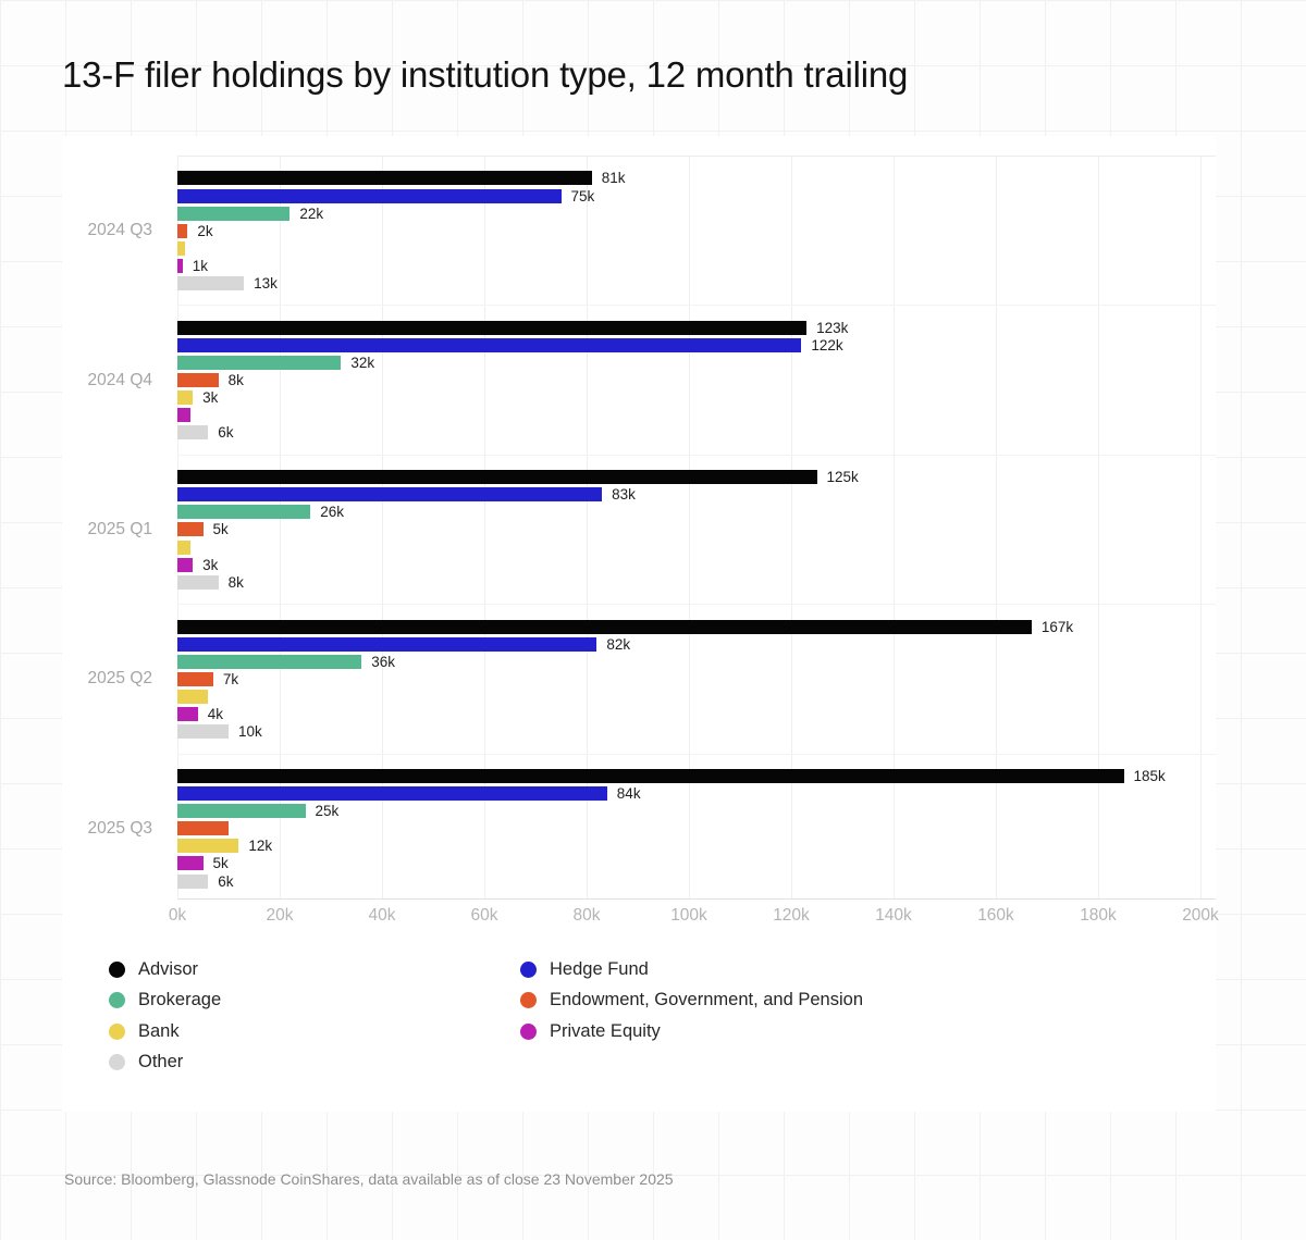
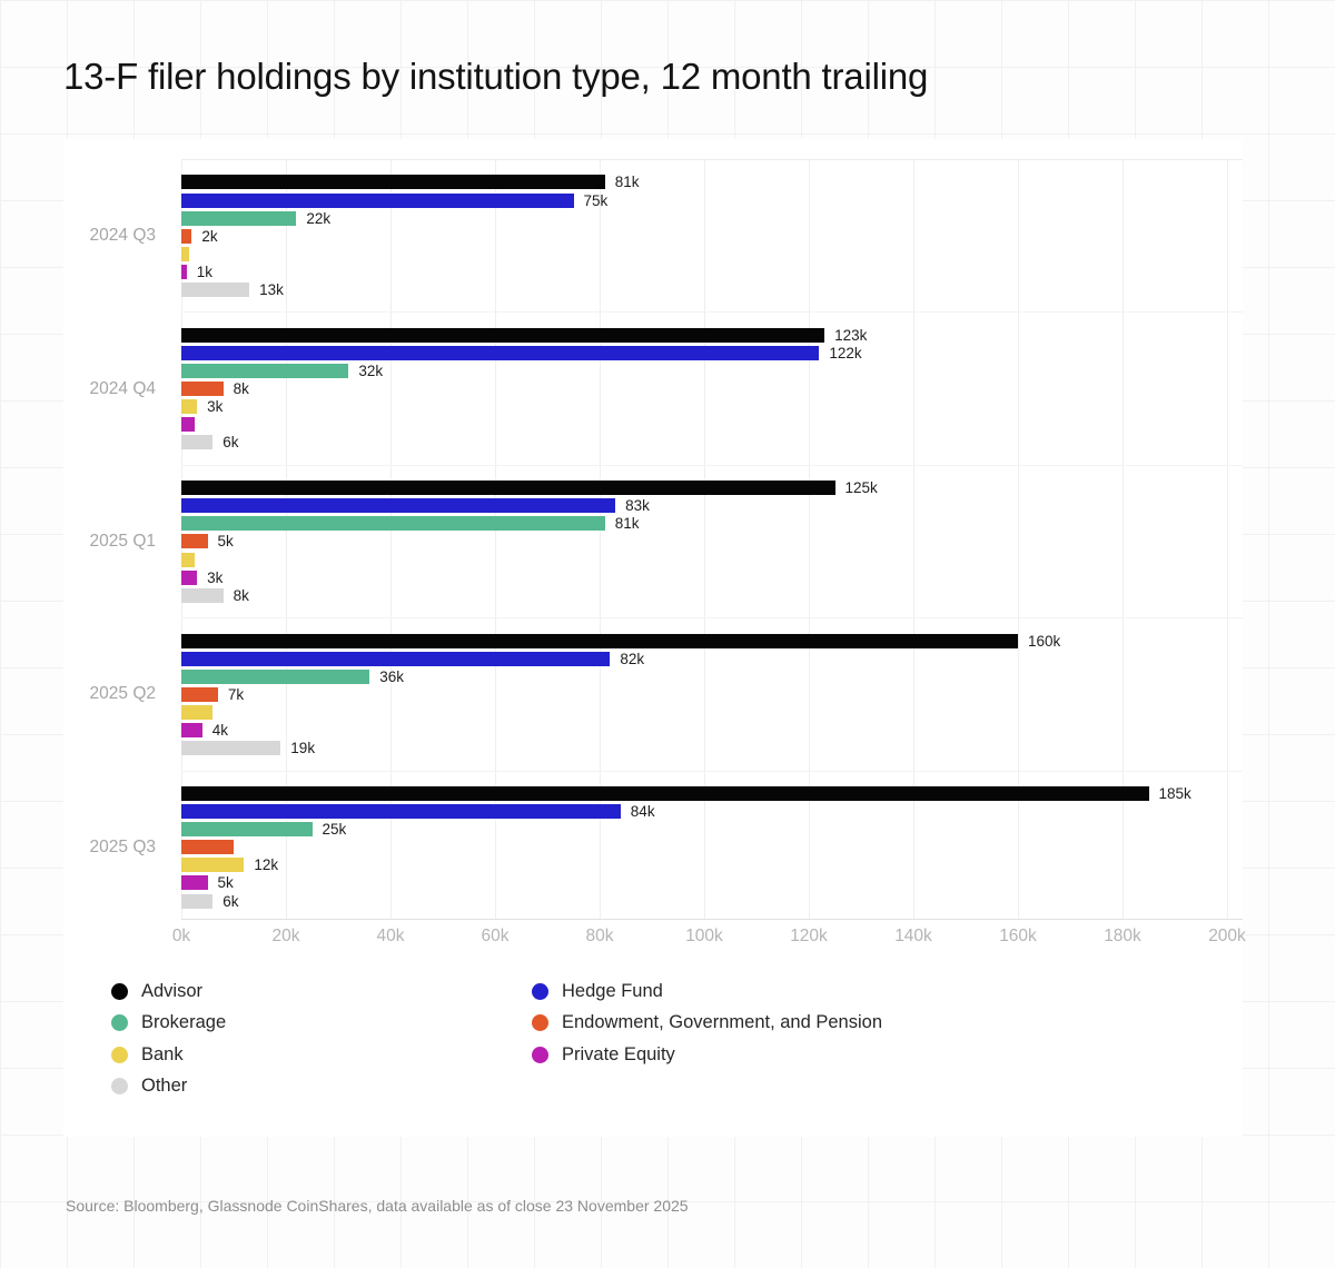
Brokerage/2025 Q1: 26k -> 81k
Advisor/2025 Q2: 167k -> 160k
Other/2025 Q2: 10k -> 19k
